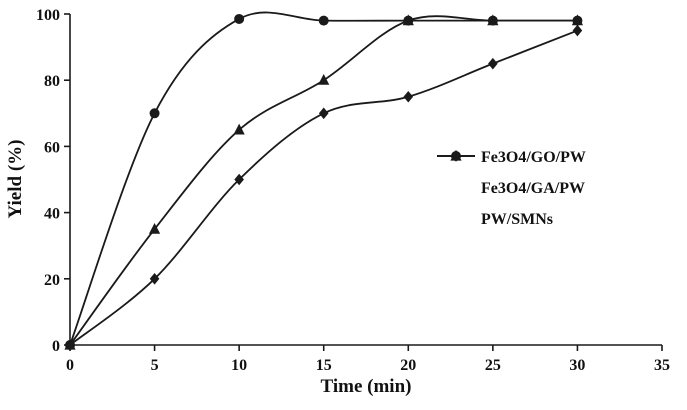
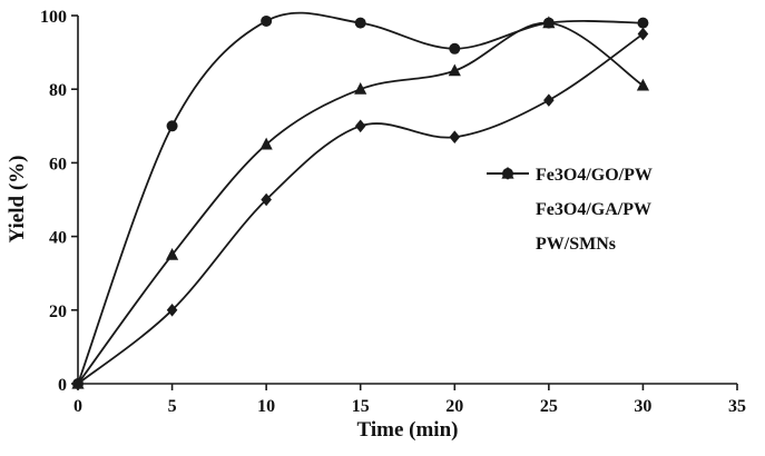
Fe3O4/GO/PW/20: 98 -> 91
Fe3O4/GA/PW/20: 98 -> 85
PW/SMNs/20: 75 -> 67
PW/SMNs/25: 85 -> 77
Fe3O4/GA/PW/30: 98 -> 81
